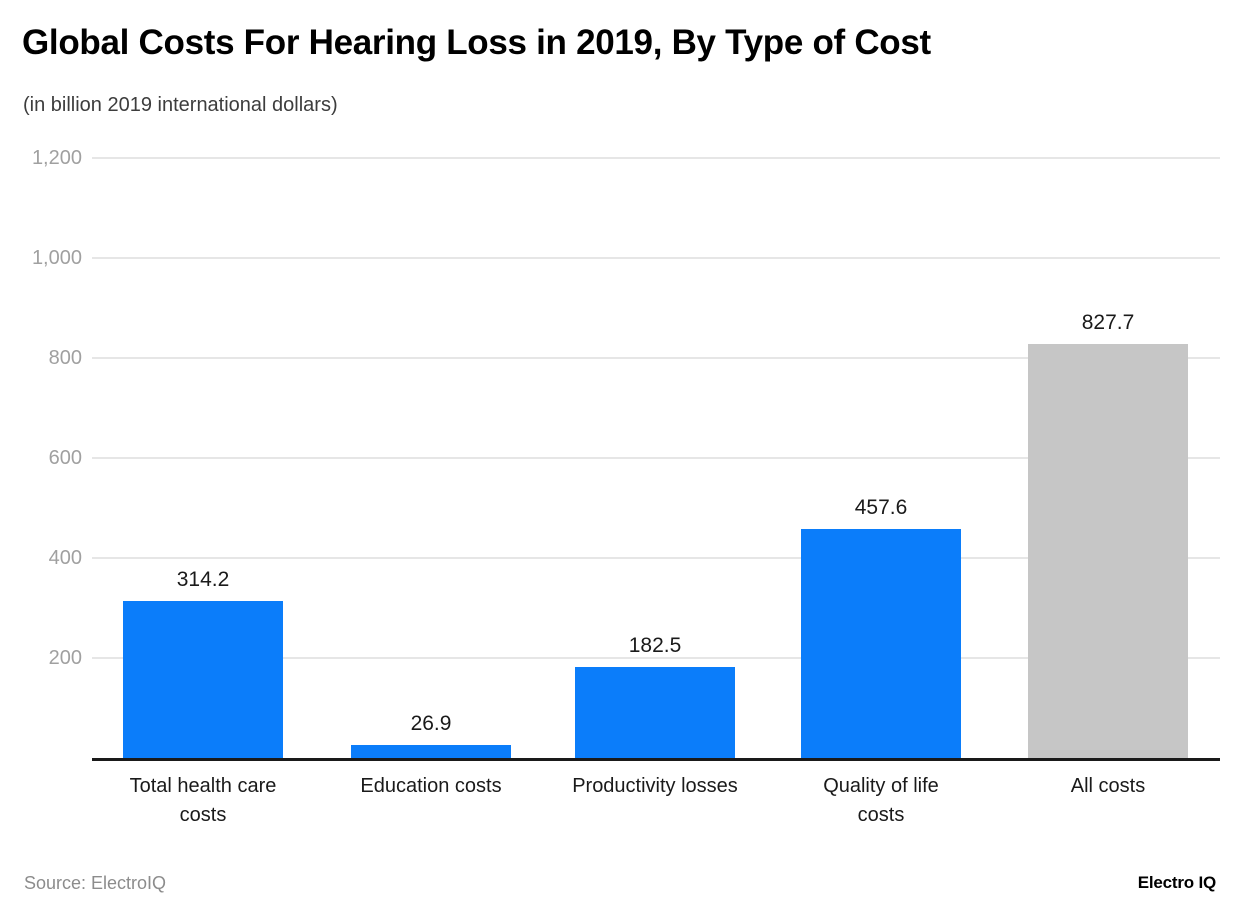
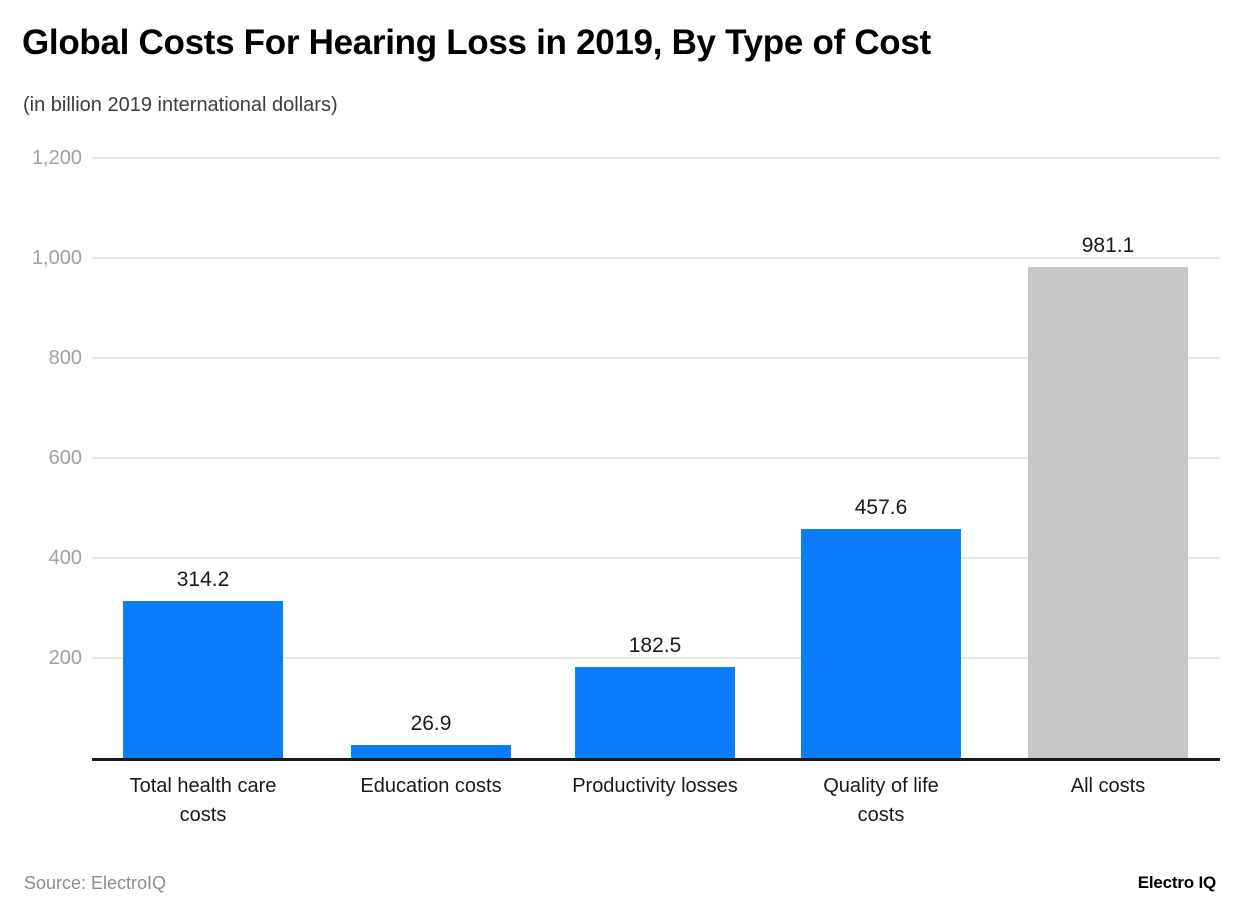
All costs: 827.7 -> 981.1
